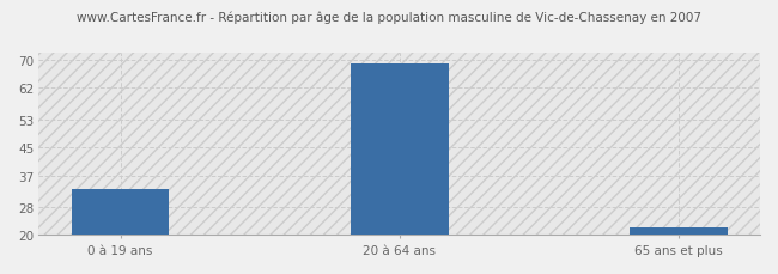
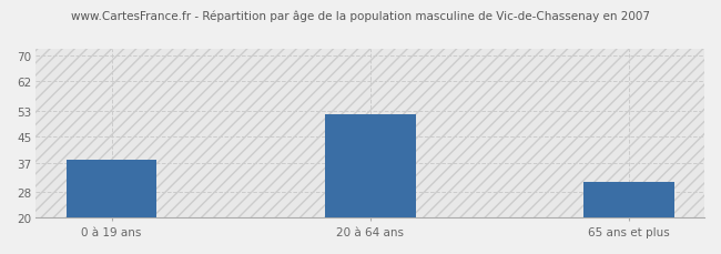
0 à 19 ans: 33 -> 38
20 à 64 ans: 69 -> 52
65 ans et plus: 22 -> 31
